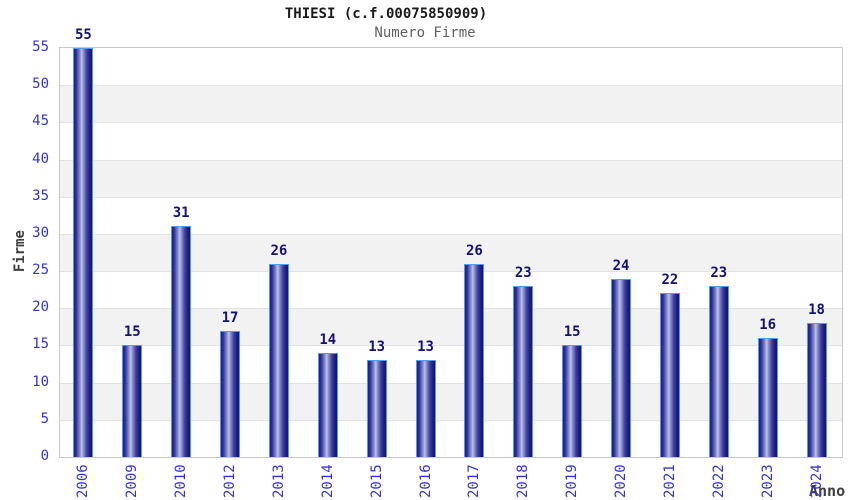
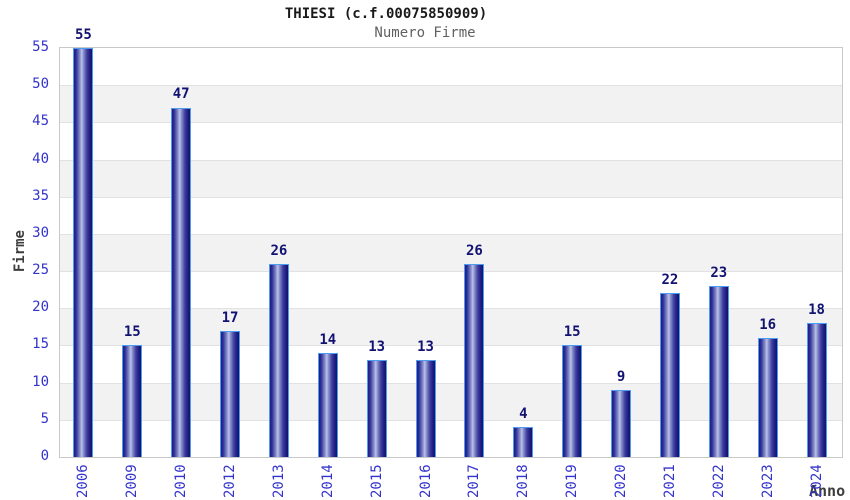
2010: 31 -> 47
2018: 23 -> 4
2020: 24 -> 9
